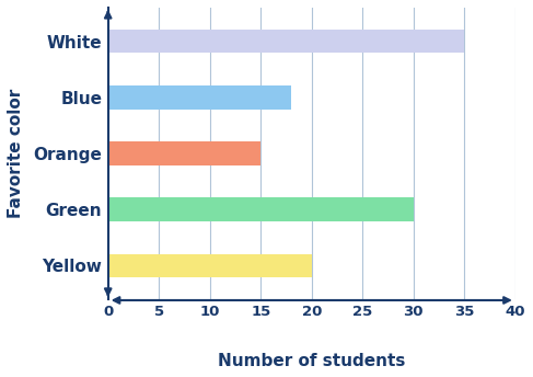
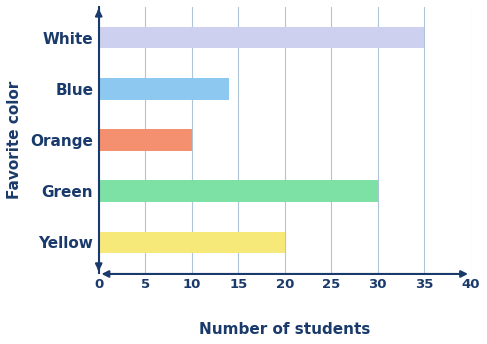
Blue: 18 -> 14
Orange: 15 -> 10
